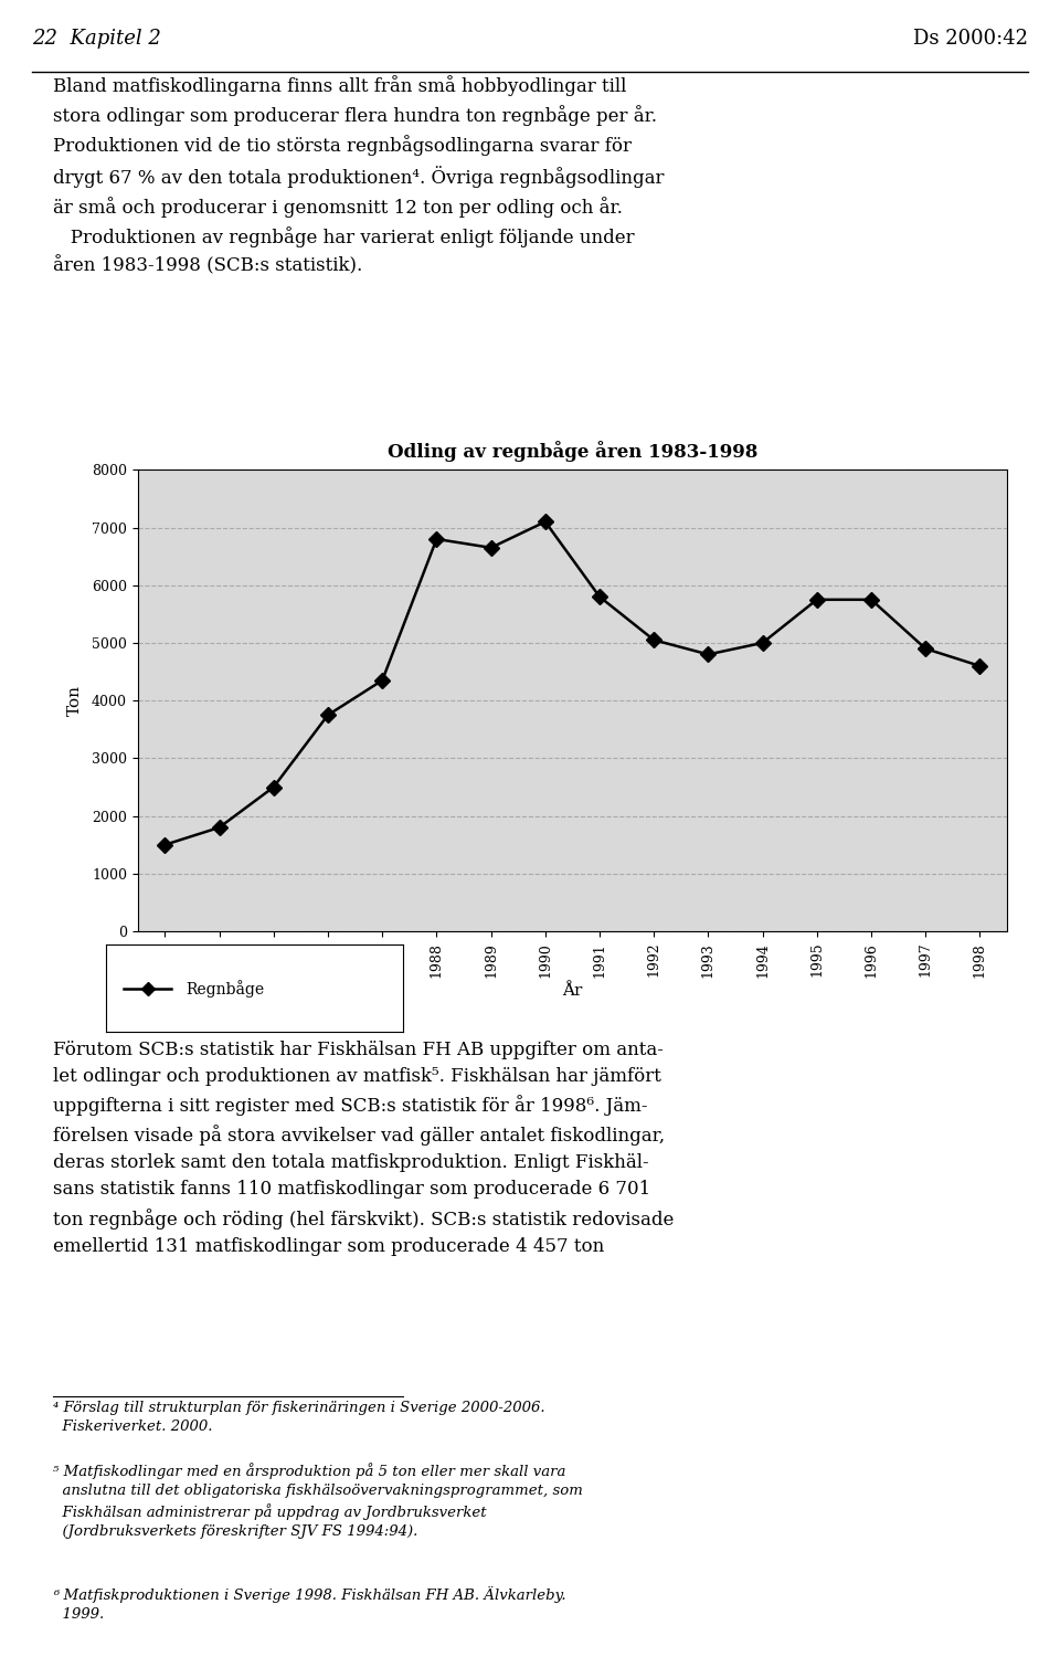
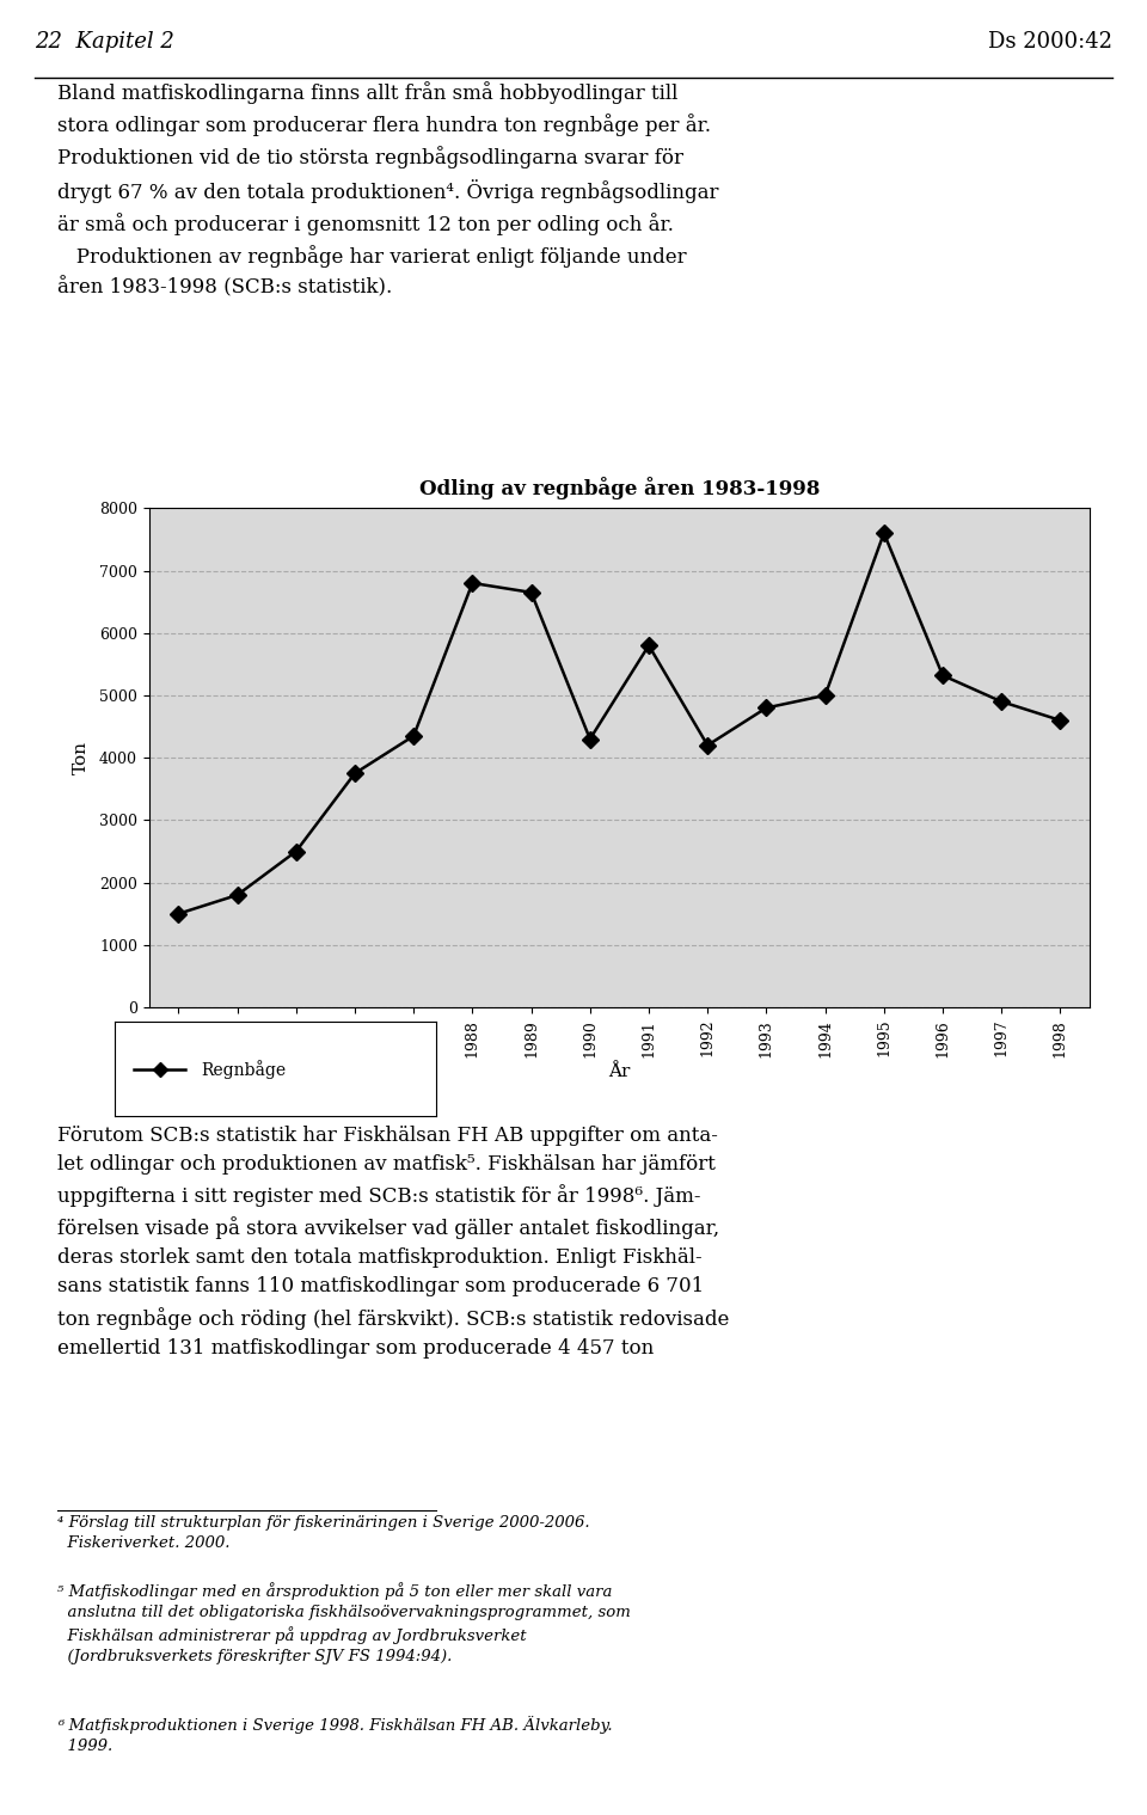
1990: 7100 -> 4300
1992: 5050 -> 4200
1995: 5750 -> 7600
1996: 5750 -> 5320
